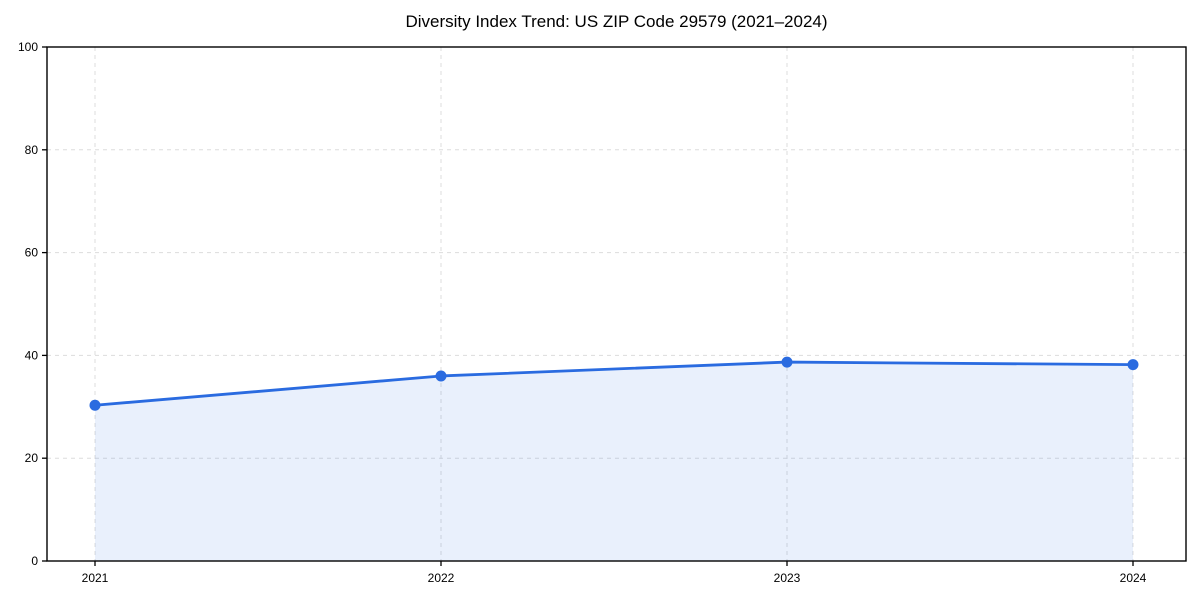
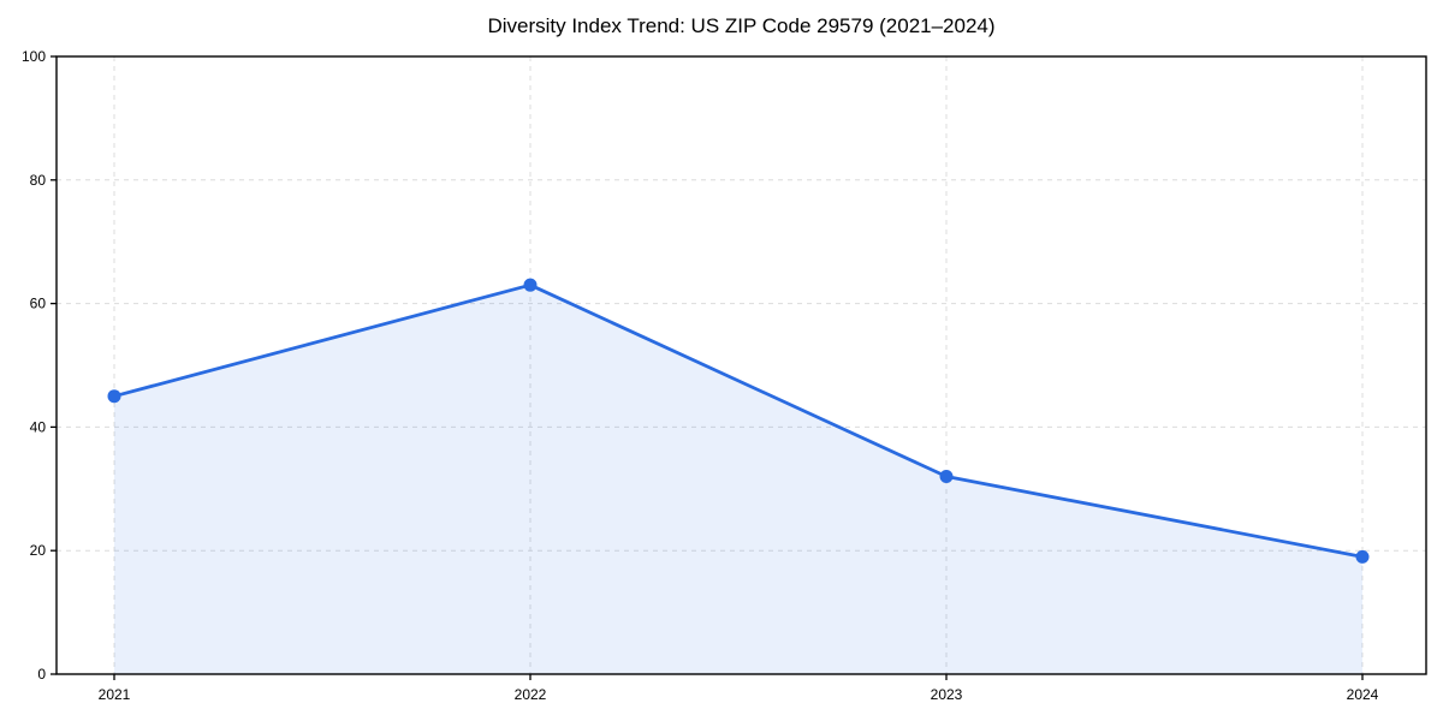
2021: 30 -> 45
2022: 36 -> 63
2023: 39 -> 32
2024: 38 -> 19
